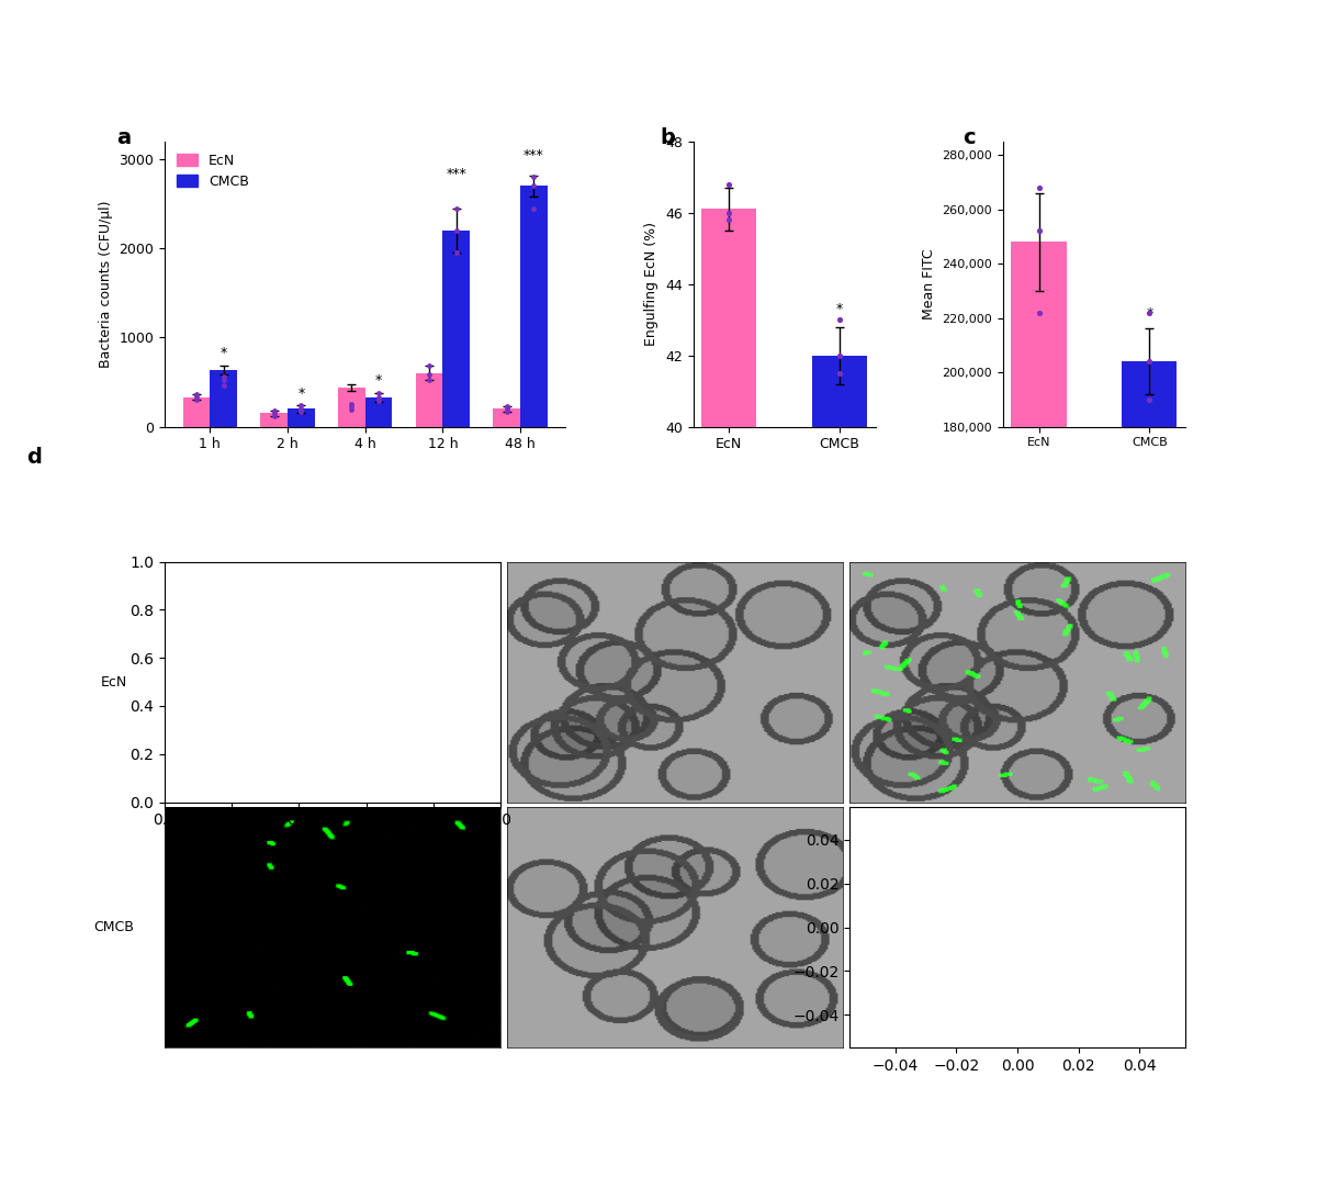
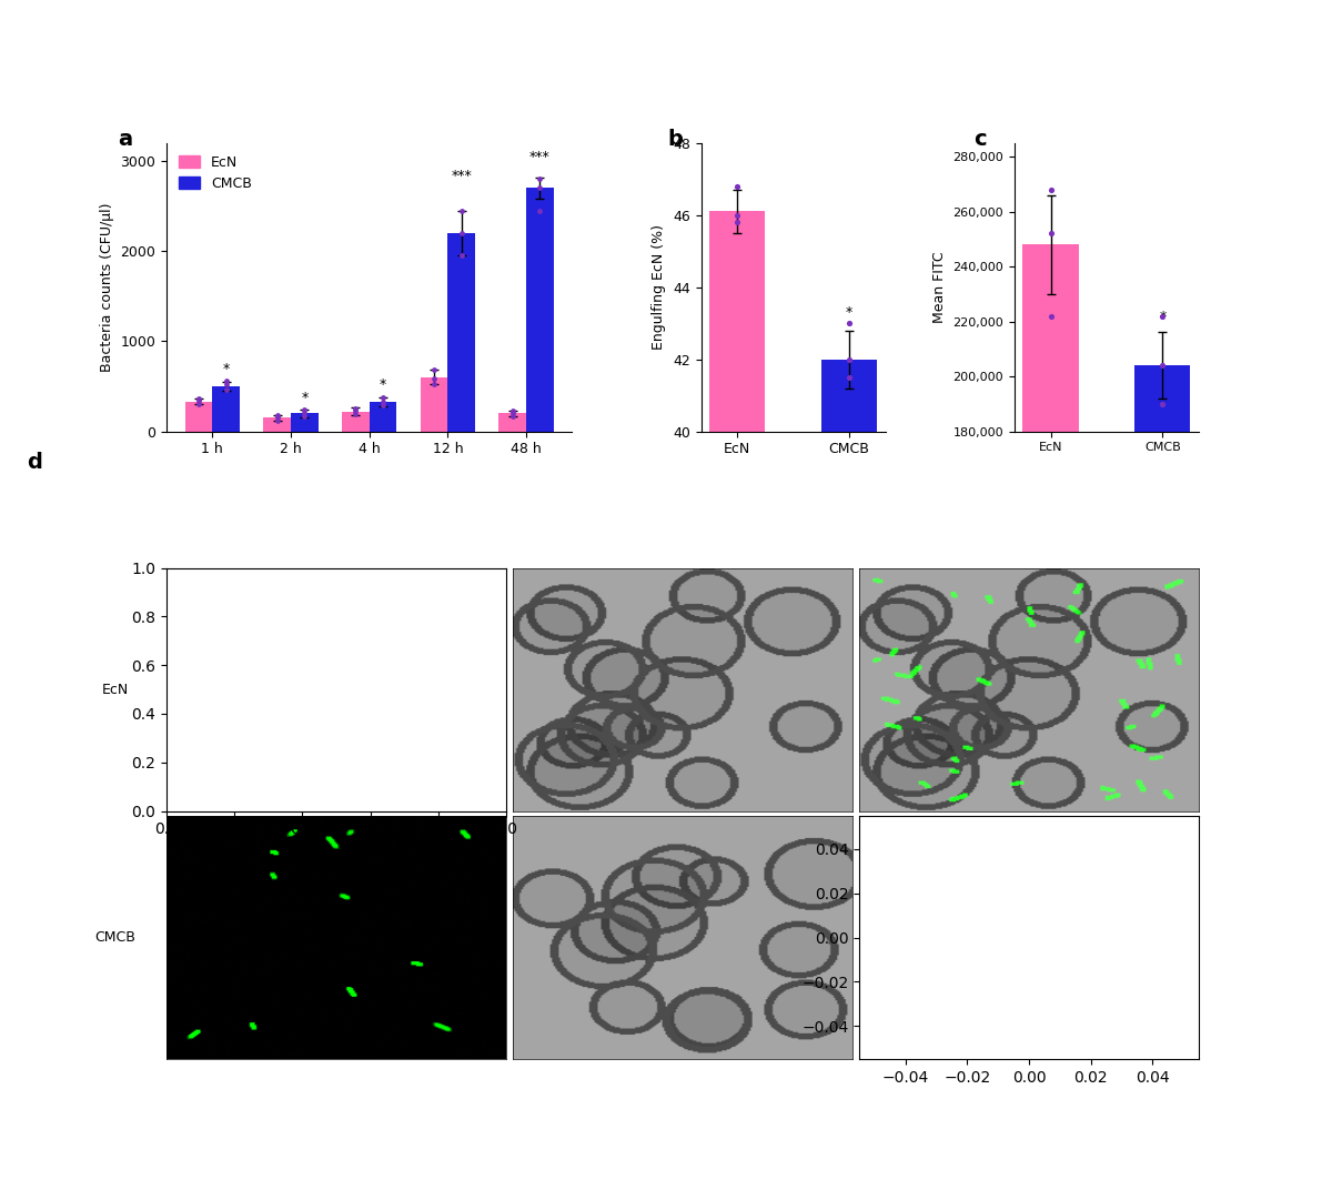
CMCB/1 h: 640 -> 500
EcN/4 h: 440 -> 220
